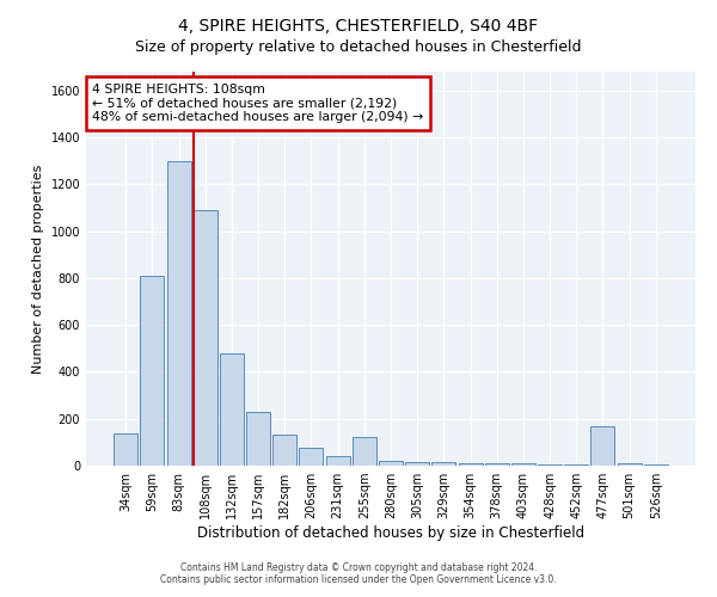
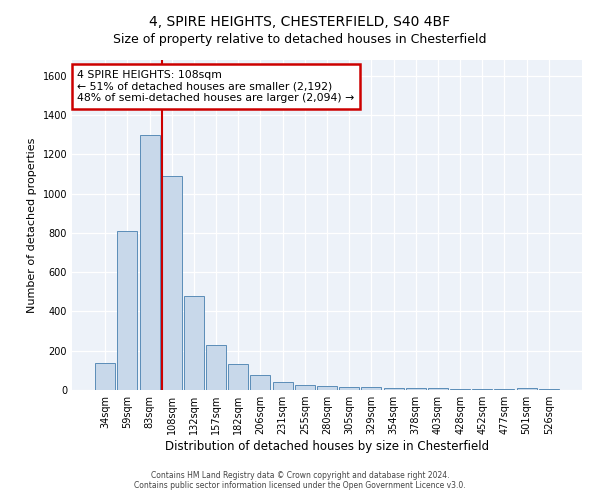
255sqm: 120 -> 20
477sqm: 170 -> 0
